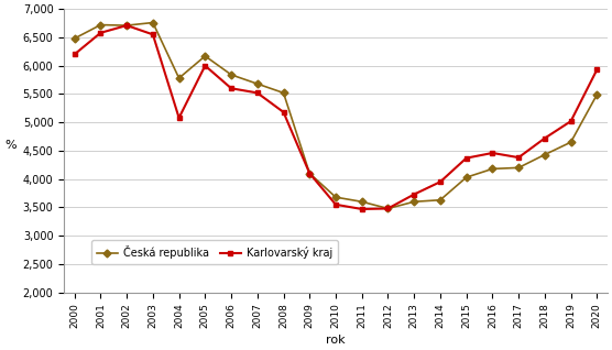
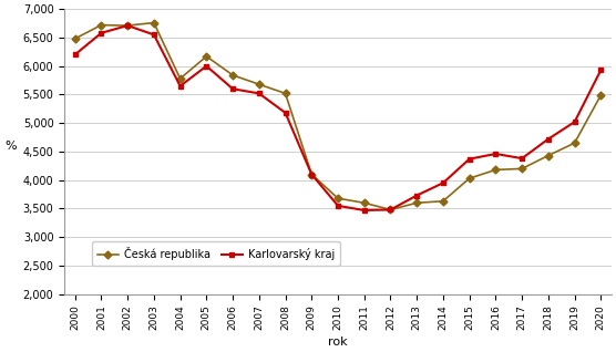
Karlovarský kraj/2004: 5,08 -> 5,65
